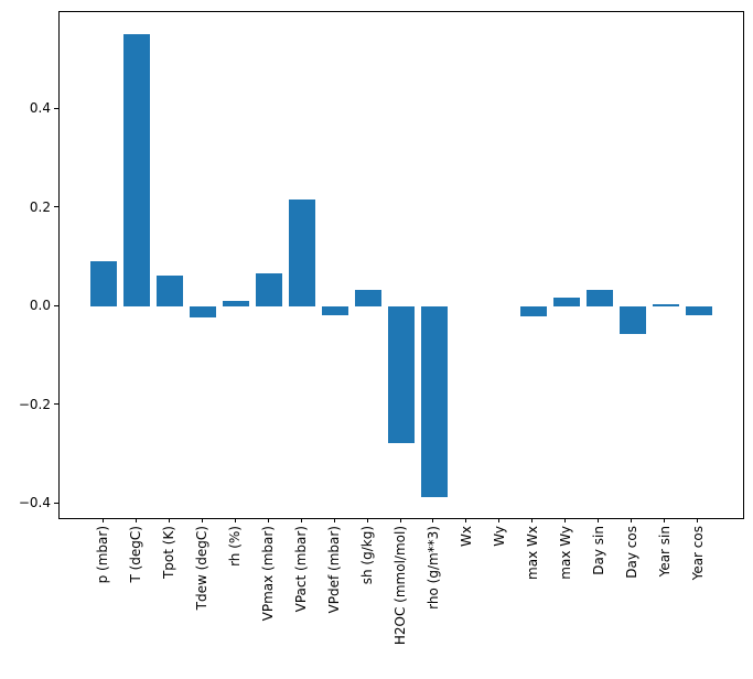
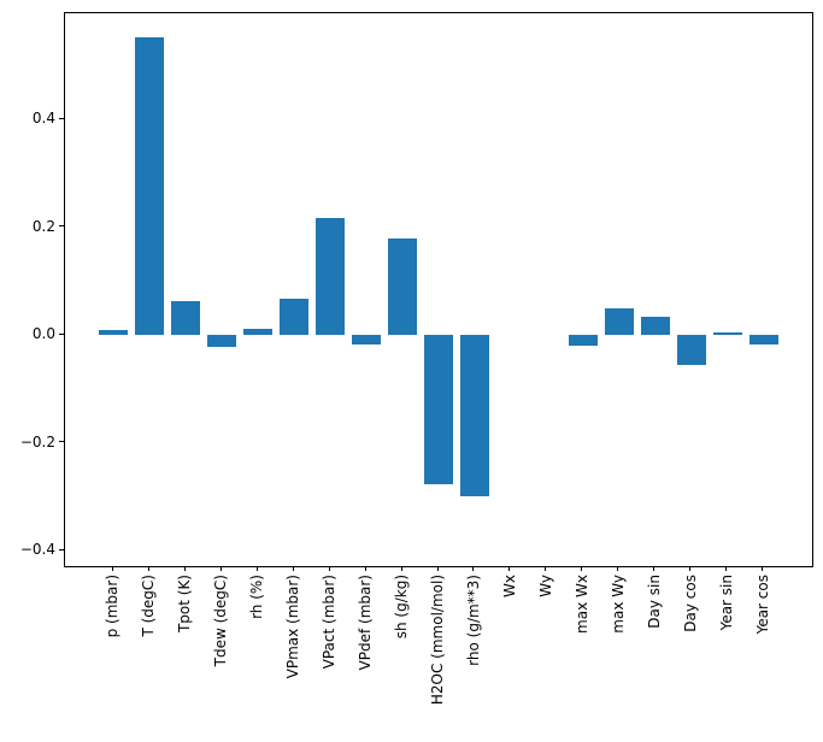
p (mbar): 0.09 -> 0.01
sh (g/kg): 0.03 -> 0.18
rho (g/m**3): -0.39 -> -0.30
max Wy: 0.02 -> 0.05
